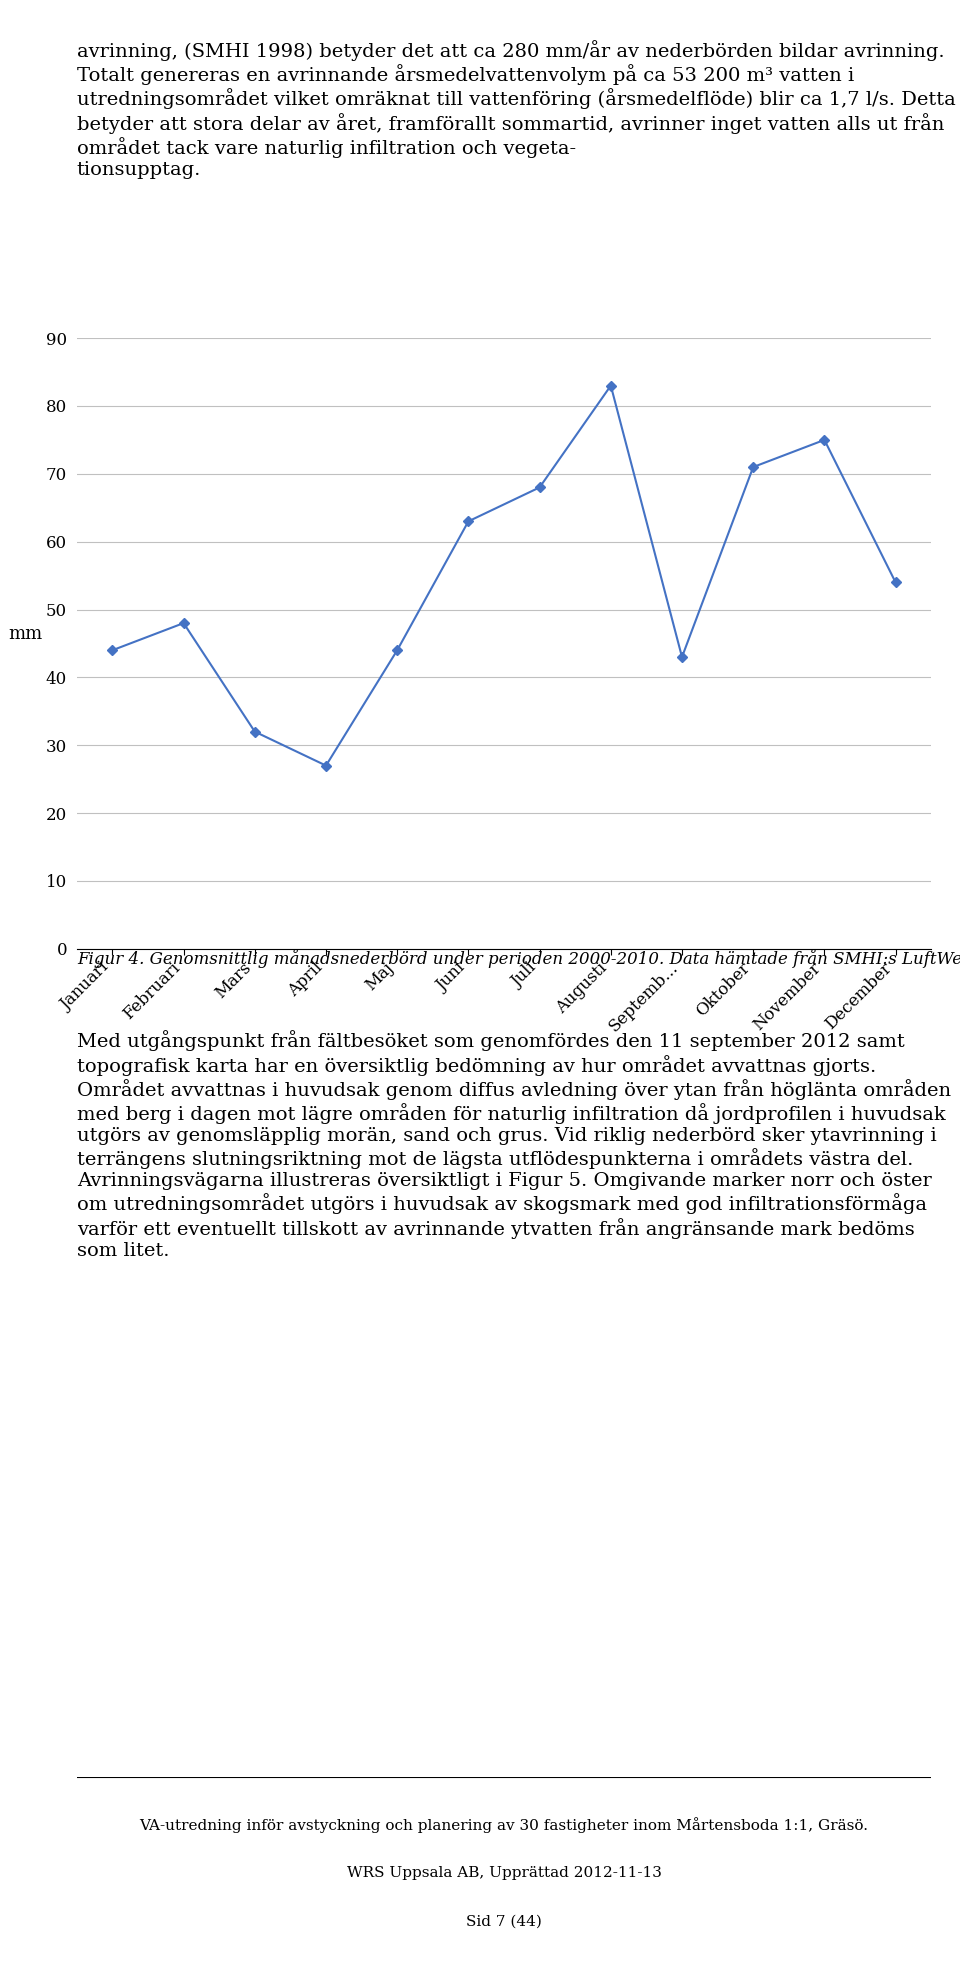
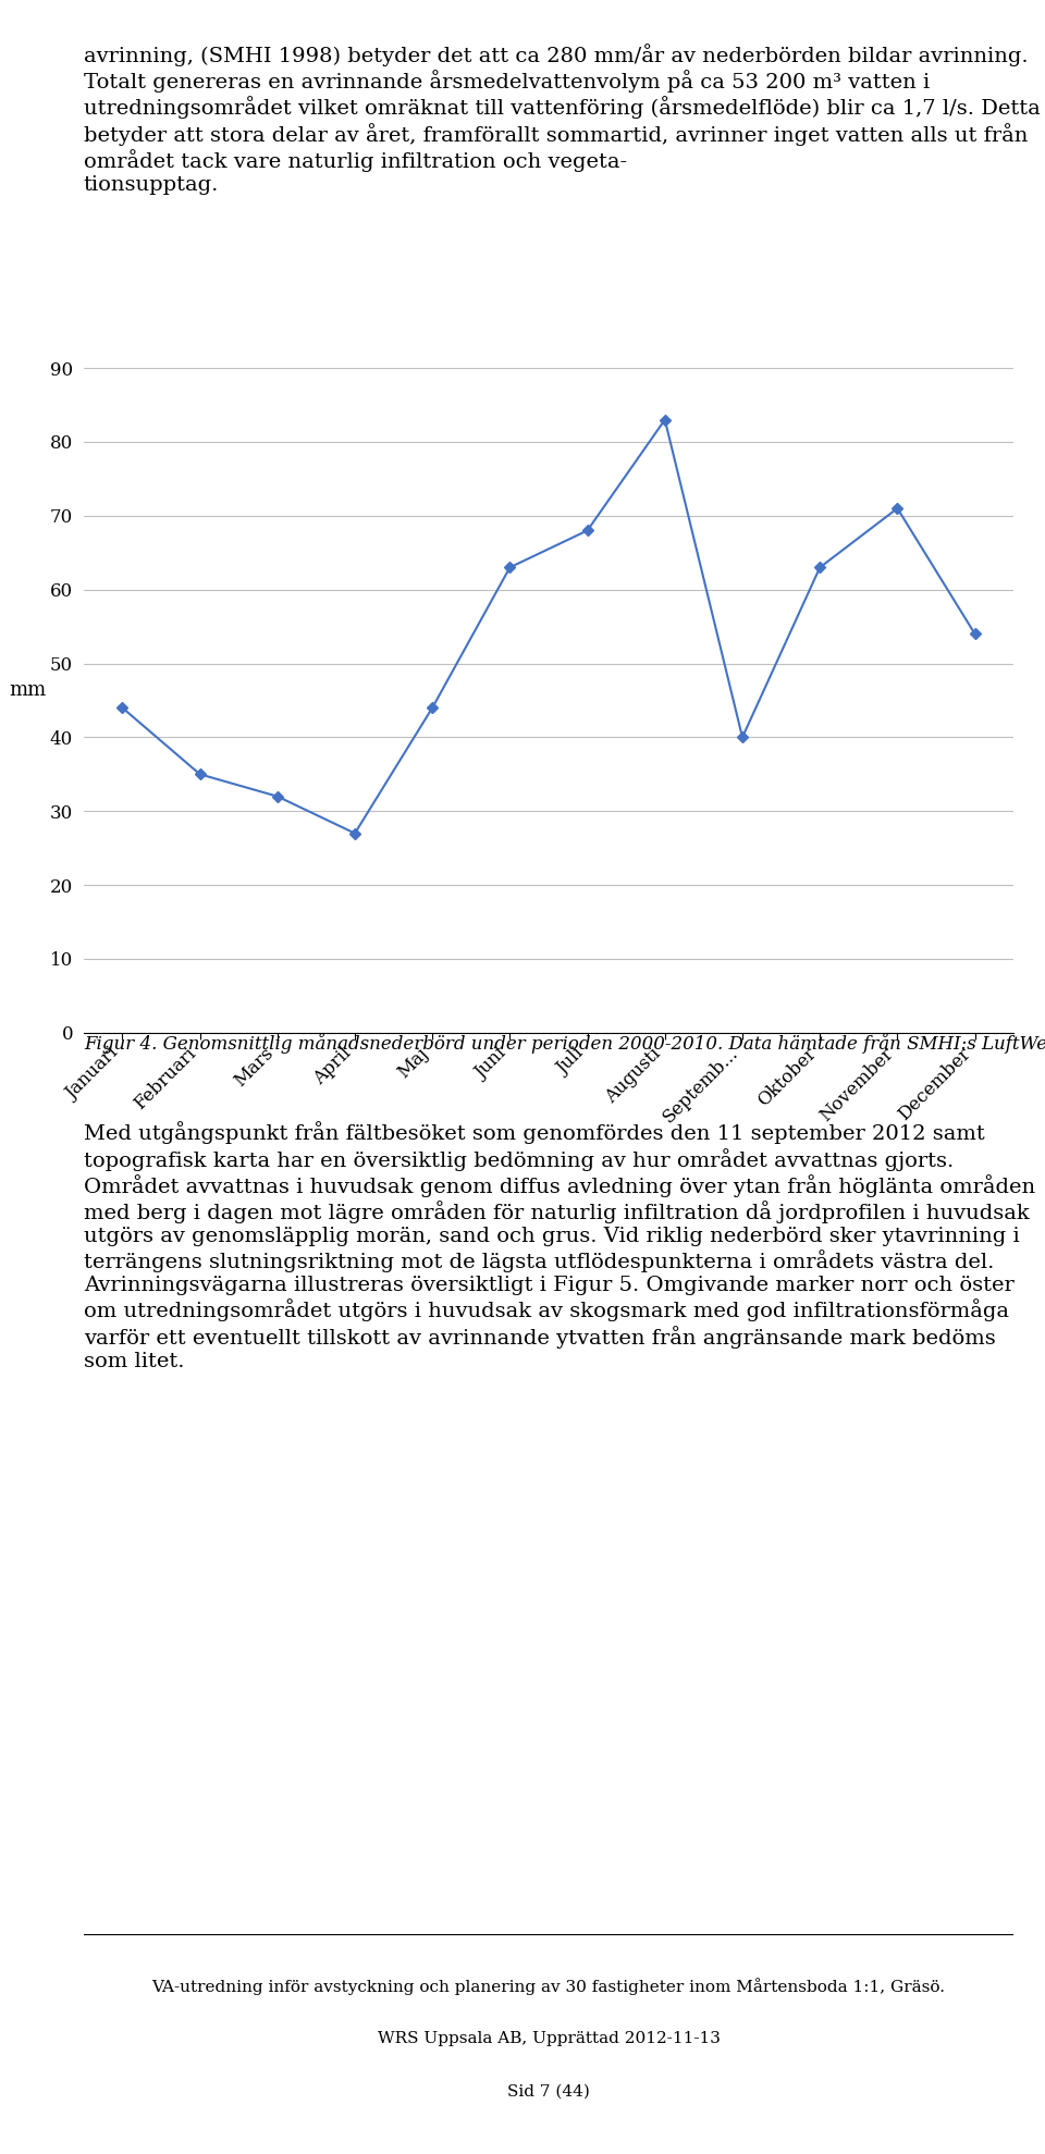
Februari: 48 -> 35
Septemb...: 43 -> 40
Oktober: 71 -> 63
November: 75 -> 71
